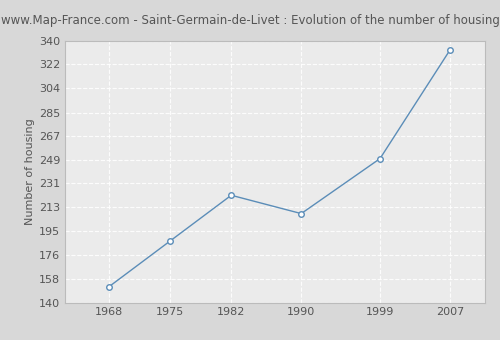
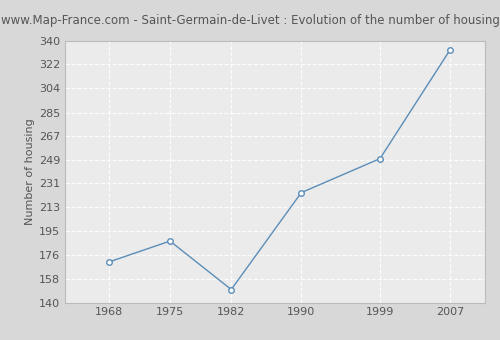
1968: 152 -> 171
1982: 222 -> 150
1990: 208 -> 224
